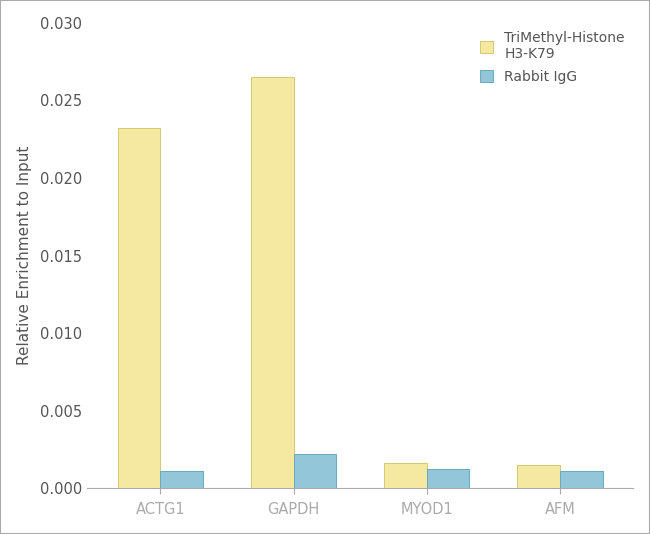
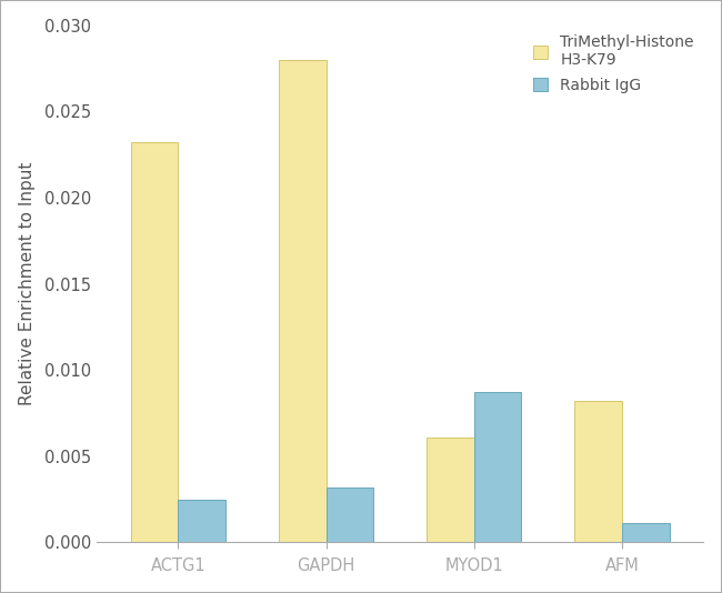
Rabbit IgG/ACTG1: 0.0011 -> 0.0025
TriMethyl-Histone H3-K79/GAPDH: 0.0265 -> 0.0280
Rabbit IgG/GAPDH: 0.0022 -> 0.0032
TriMethyl-Histone H3-K79/MYOD1: 0.0016 -> 0.0061
Rabbit IgG/MYOD1: 0.0013 -> 0.0087
TriMethyl-Histone H3-K79/AFM: 0.0015 -> 0.0082
